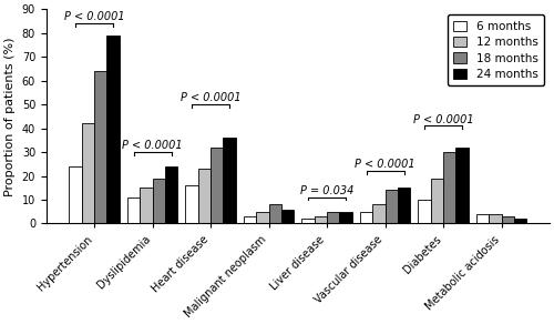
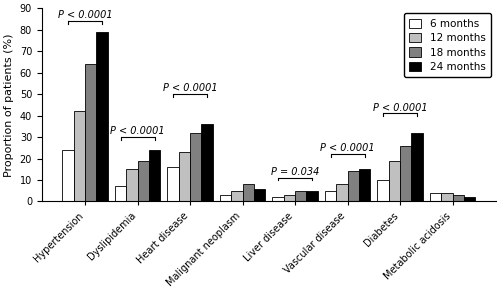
6 months/Dyslipidemia: 11 -> 7
18 months/Diabetes: 30 -> 26
